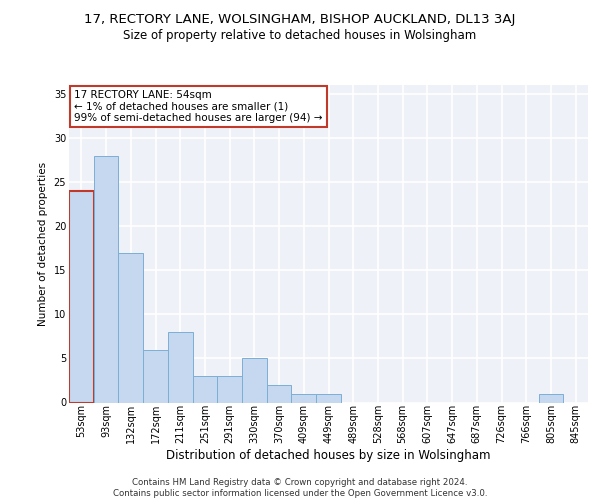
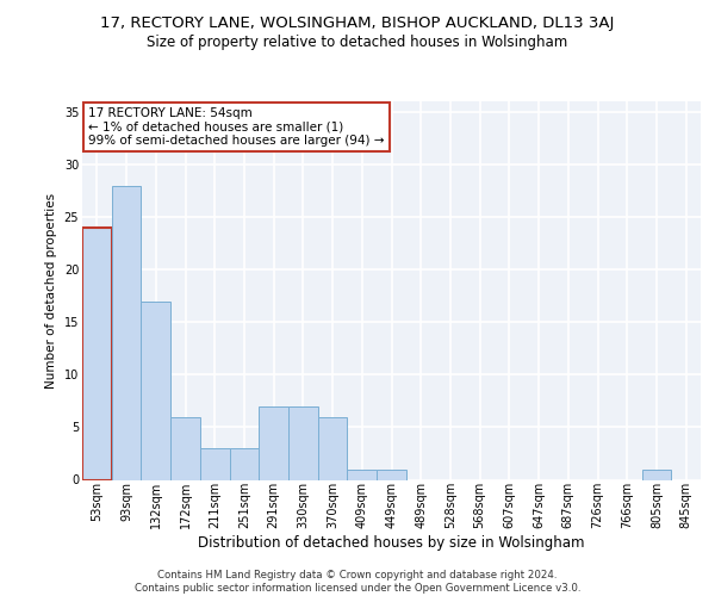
211sqm: 8 -> 3
291sqm: 3 -> 7
330sqm: 5 -> 7
370sqm: 2 -> 6
